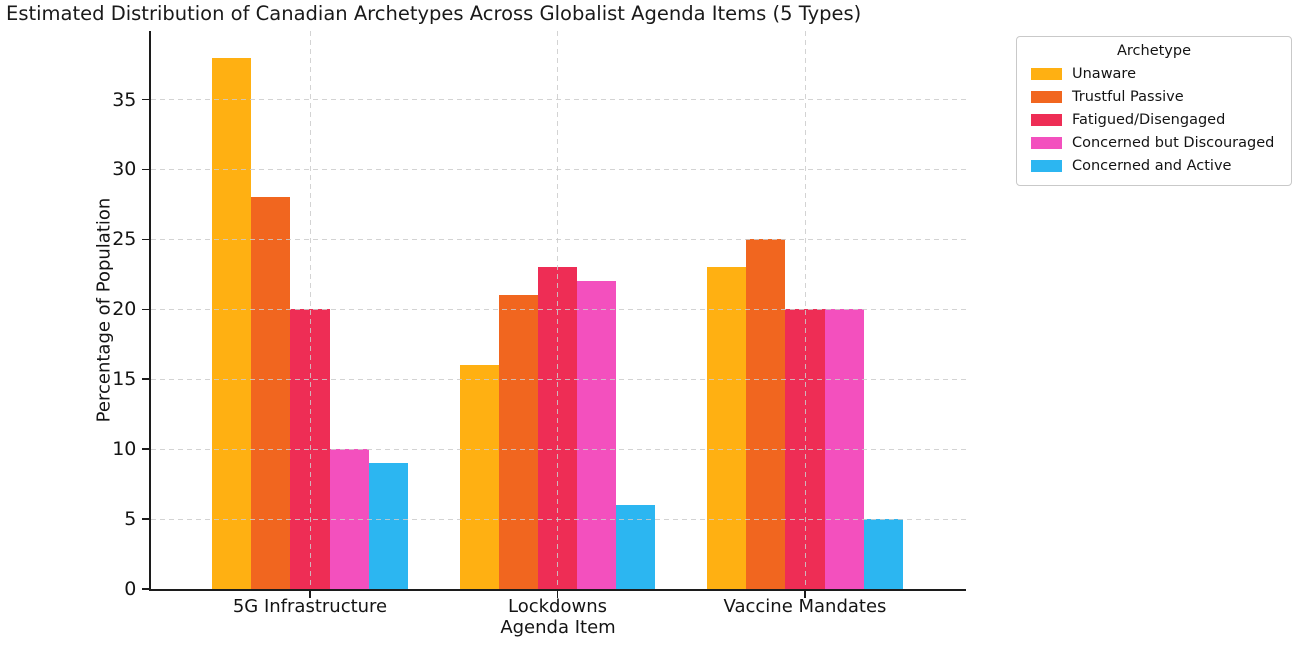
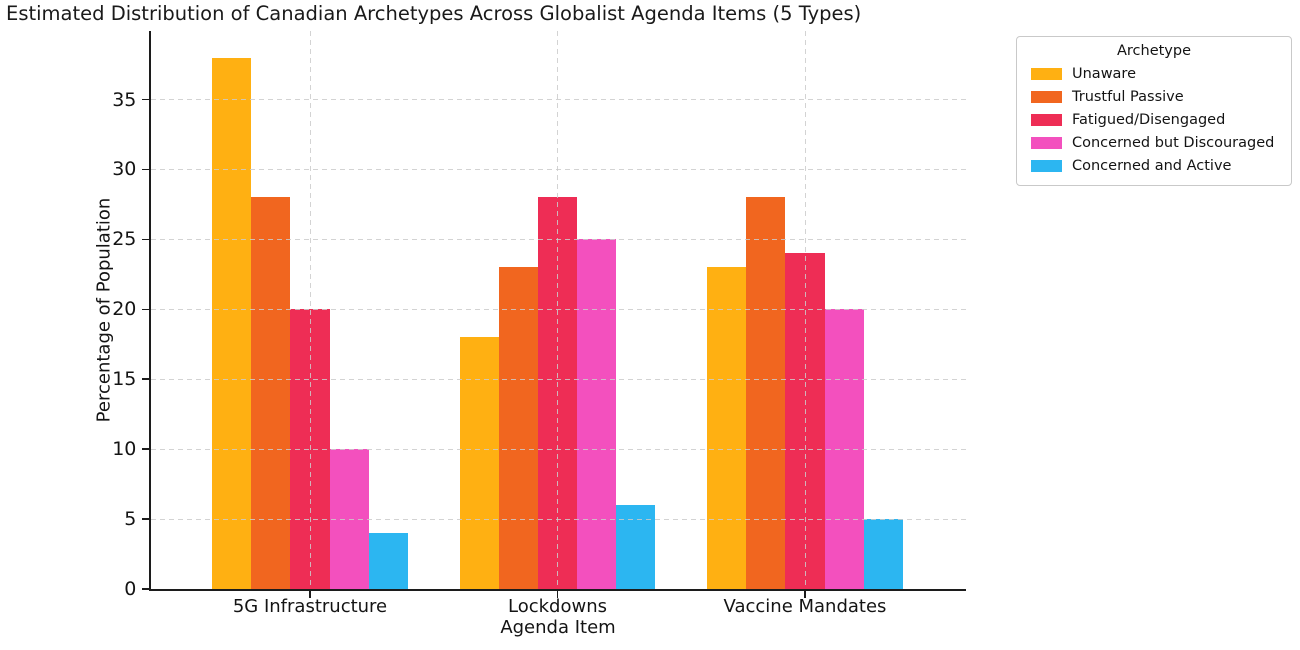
Concerned and Active/5G Infrastructure: 9 -> 4
Unaware/Lockdowns: 16 -> 18
Trustful Passive/Lockdowns: 21 -> 23
Fatigued/Disengaged/Lockdowns: 23 -> 28
Concerned but Discouraged/Lockdowns: 22 -> 25
Trustful Passive/Vaccine Mandates: 25 -> 28
Fatigued/Disengaged/Vaccine Mandates: 20 -> 24
